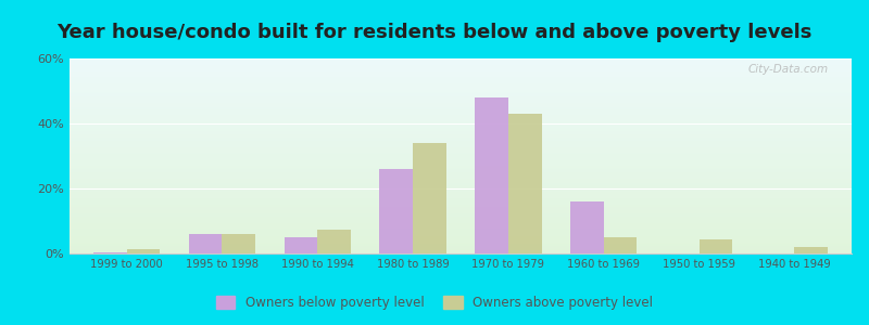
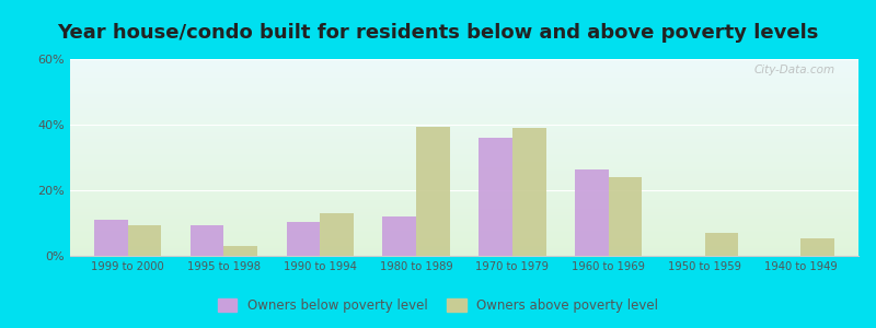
Owners below poverty level/1999 to 2000: 0.5% -> 11.0%
Owners above poverty level/1999 to 2000: 1.5% -> 9.5%
Owners below poverty level/1995 to 1998: 6.0% -> 9.5%
Owners above poverty level/1995 to 1998: 6.0% -> 3.0%
Owners below poverty level/1990 to 1994: 5.0% -> 10.5%
Owners above poverty level/1990 to 1994: 7.5% -> 13.0%
Owners below poverty level/1980 to 1989: 26.0% -> 12.0%
Owners above poverty level/1980 to 1989: 34.0% -> 39.5%
Owners below poverty level/1970 to 1979: 48.0% -> 36.0%
Owners above poverty level/1970 to 1979: 43.0% -> 39.0%
Owners below poverty level/1960 to 1969: 16.0% -> 26.5%
Owners above poverty level/1960 to 1969: 5.0% -> 24.0%
Owners above poverty level/1950 to 1959: 4.5% -> 7.0%
Owners above poverty level/1940 to 1949: 2.0% -> 5.5%
